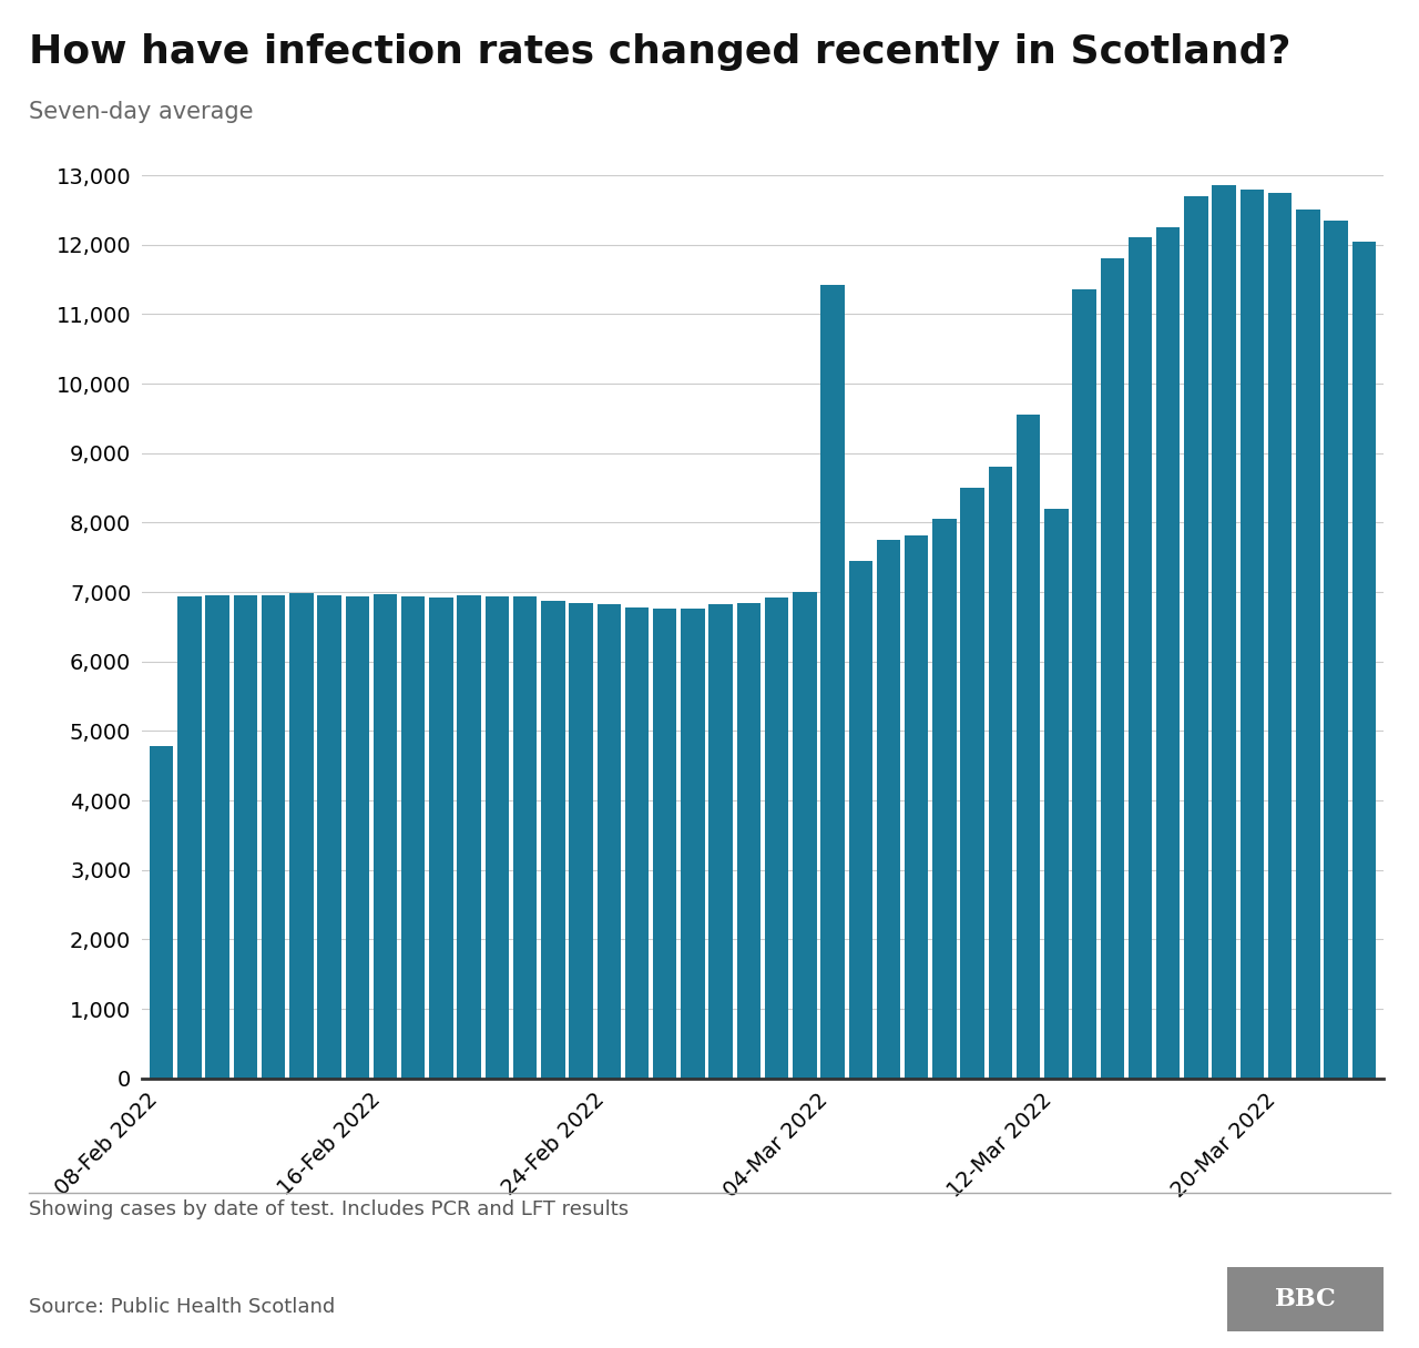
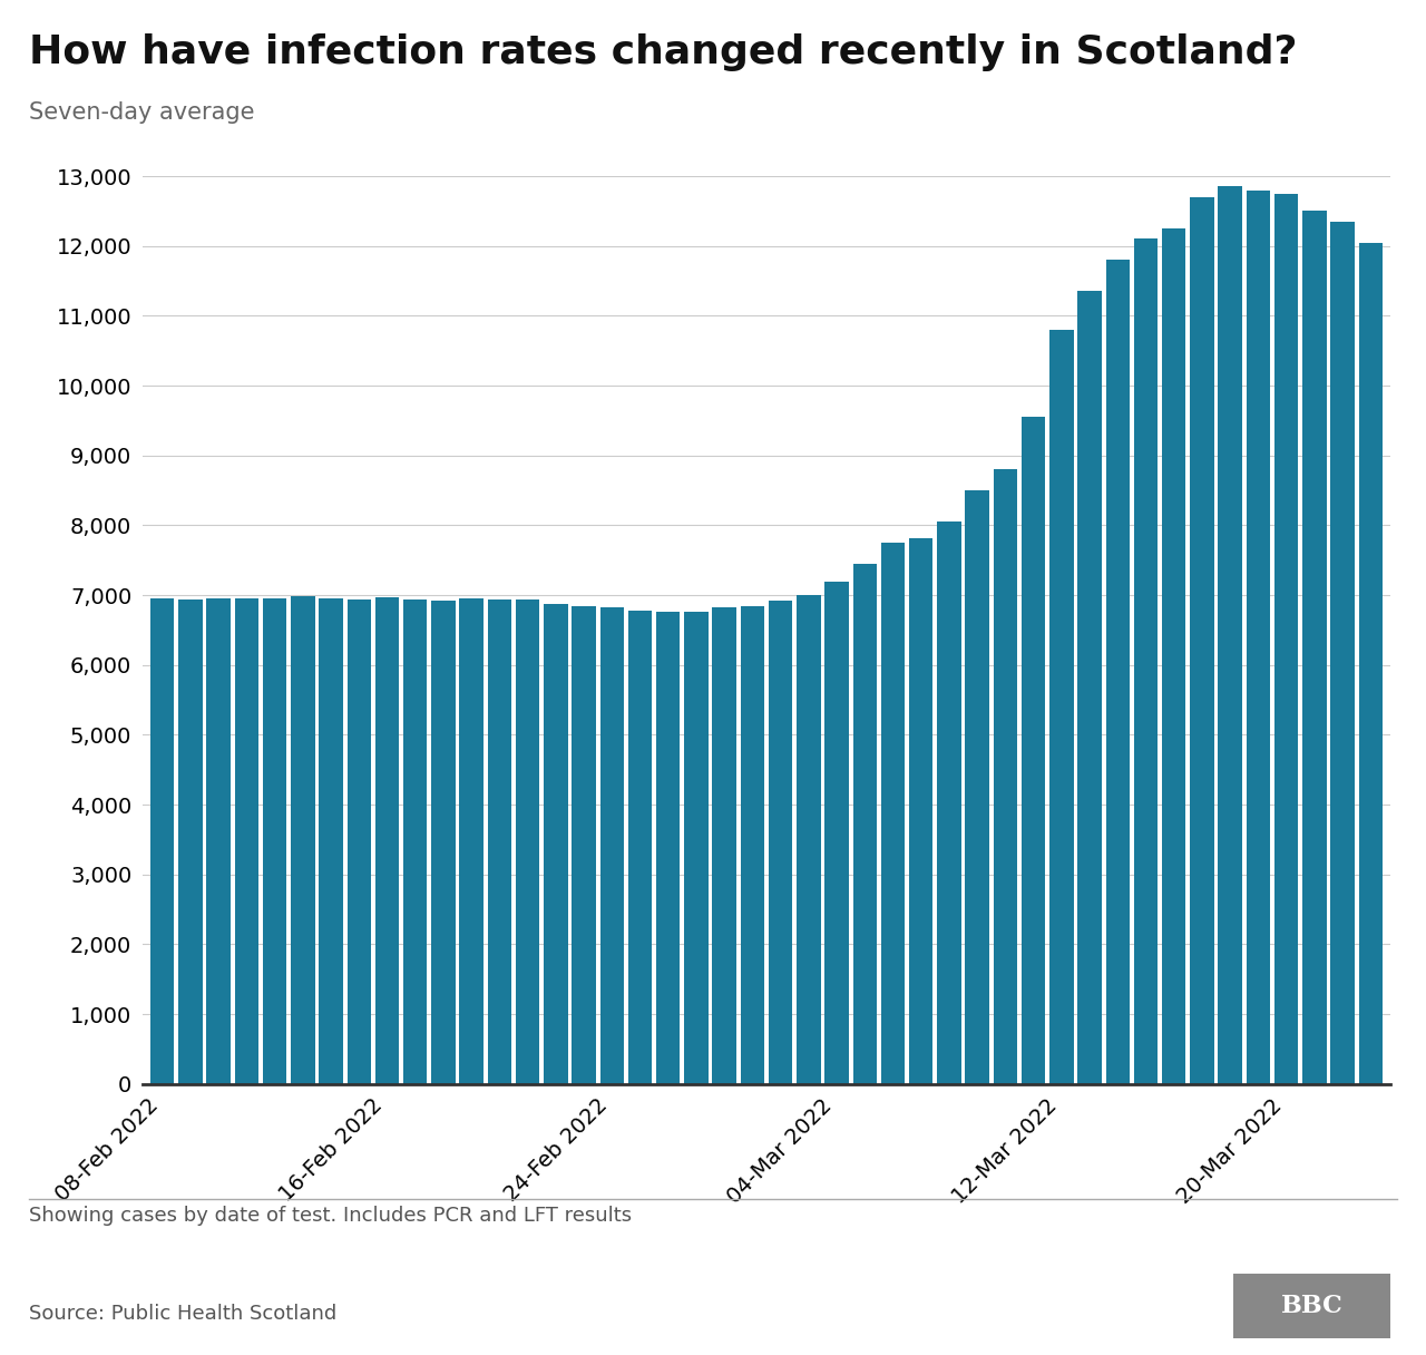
08-Feb 2022: 4,780 -> 6,950
04-Mar 2022: 11,420 -> 7,200
12-Mar 2022: 8,200 -> 10,800
